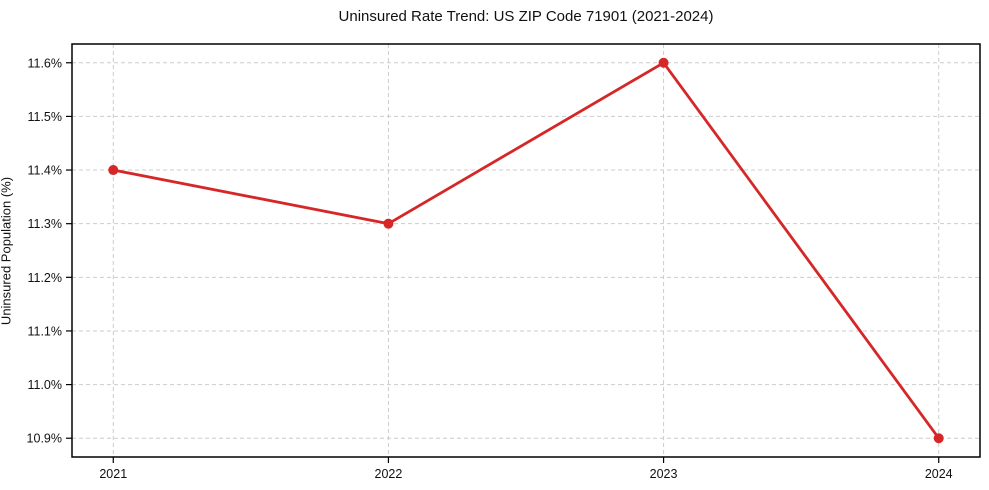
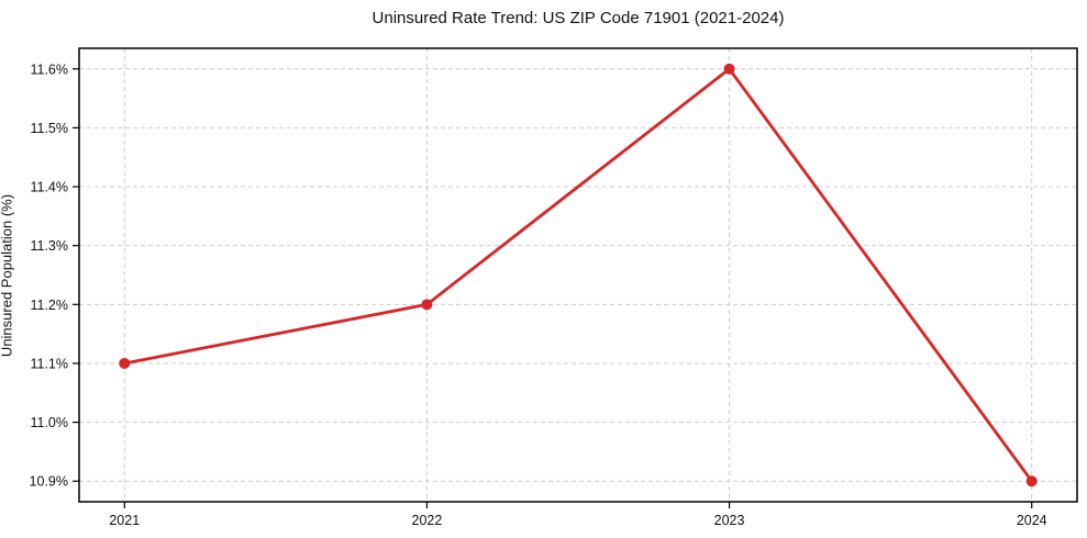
2021: 11.4% -> 11.1%
2022: 11.3% -> 11.2%
